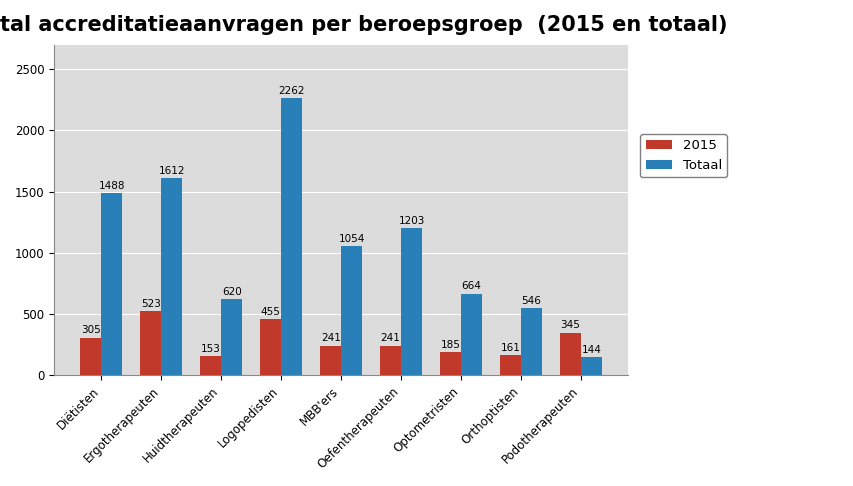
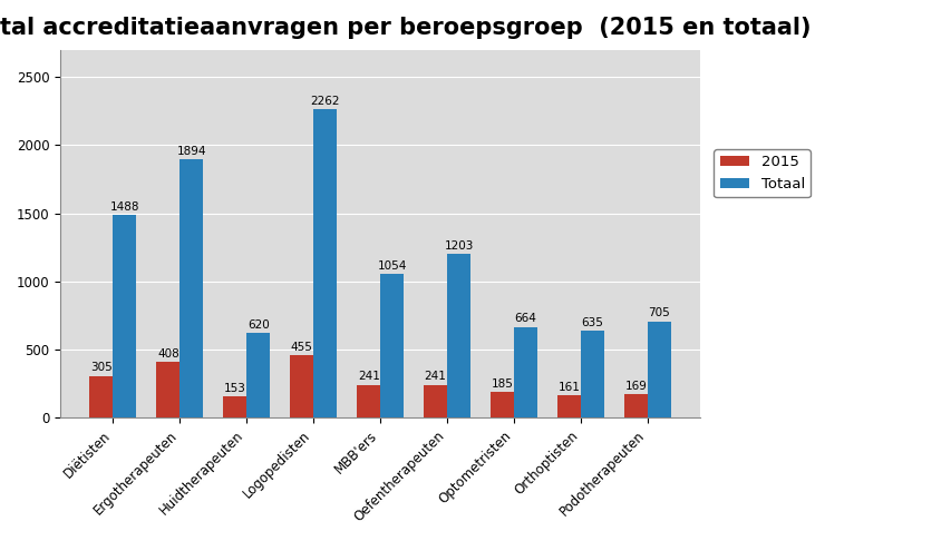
2015/Ergotherapeuten: 523 -> 408
Totaal/Ergotherapeuten: 1612 -> 1894
Totaal/Orthoptisten: 546 -> 635
2015/Podotherapeuten: 345 -> 169
Totaal/Podotherapeuten: 144 -> 705
